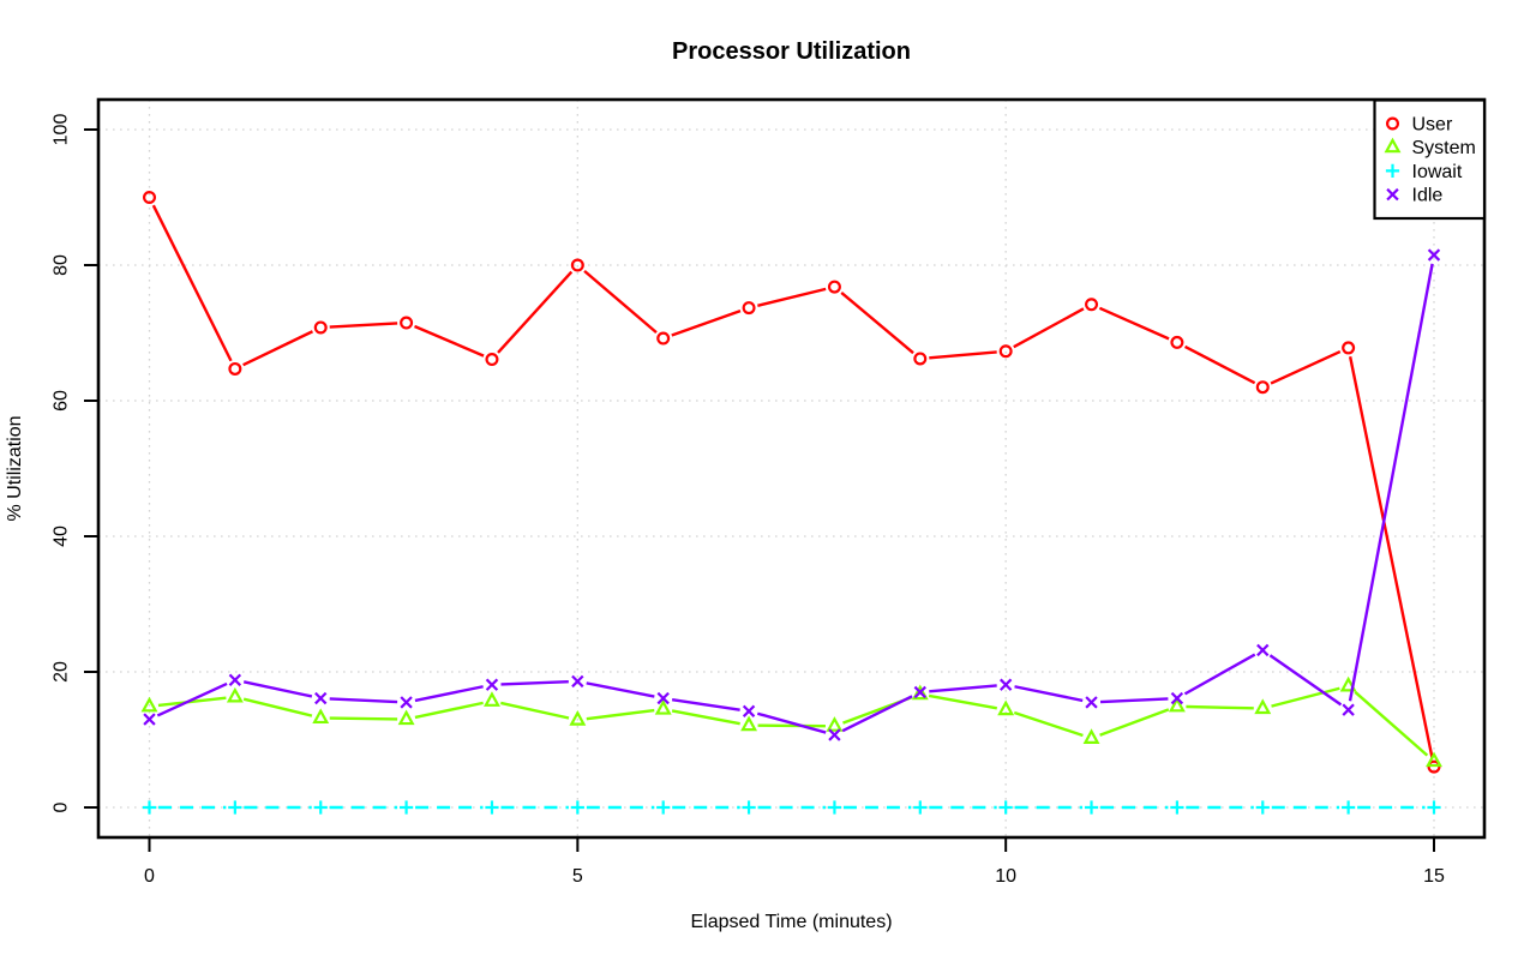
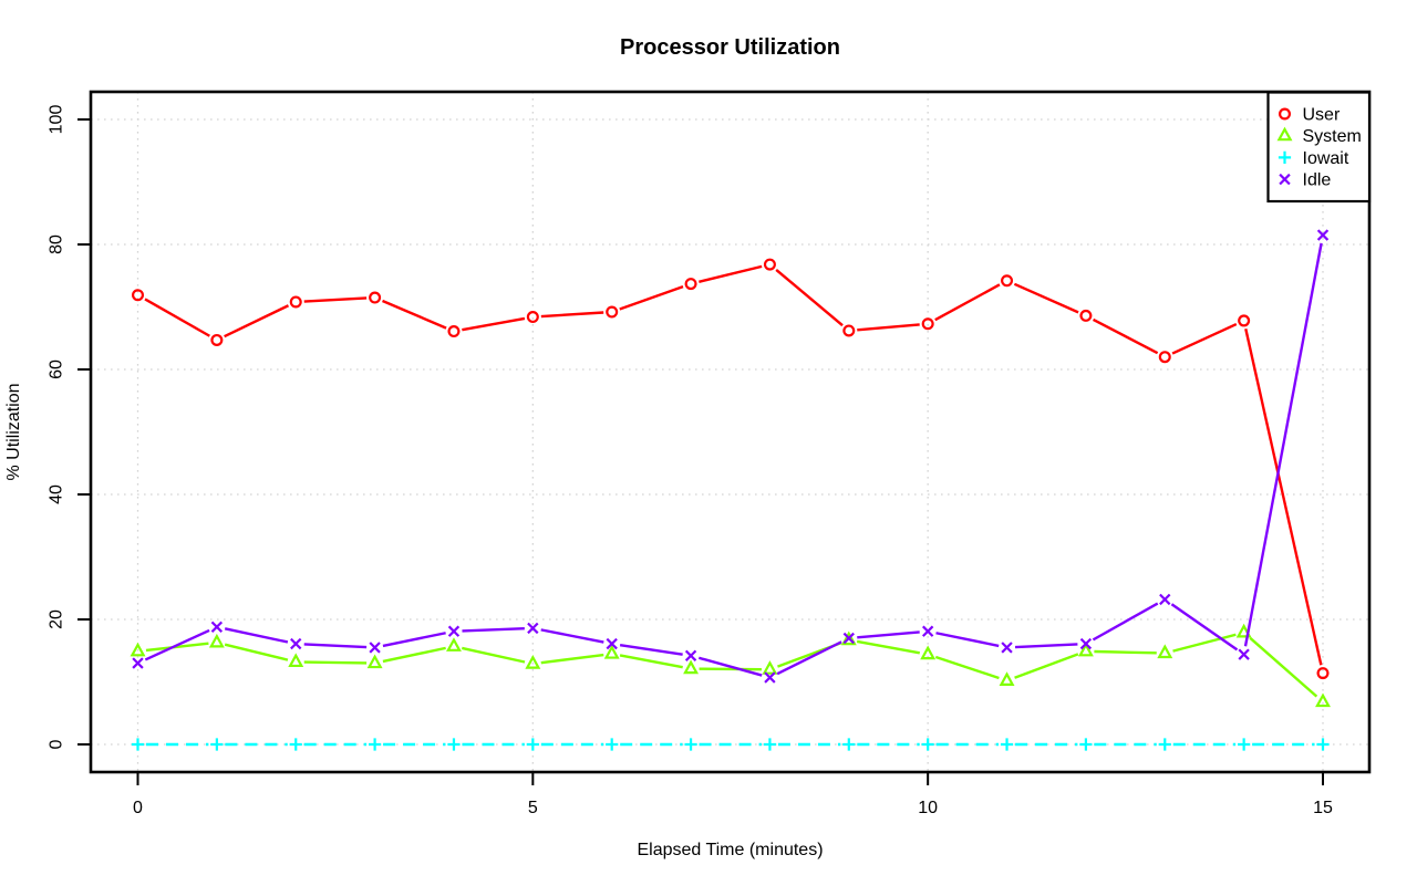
User/0: 90 -> 72
User/5: 80 -> 68
User/15: 6 -> 11
